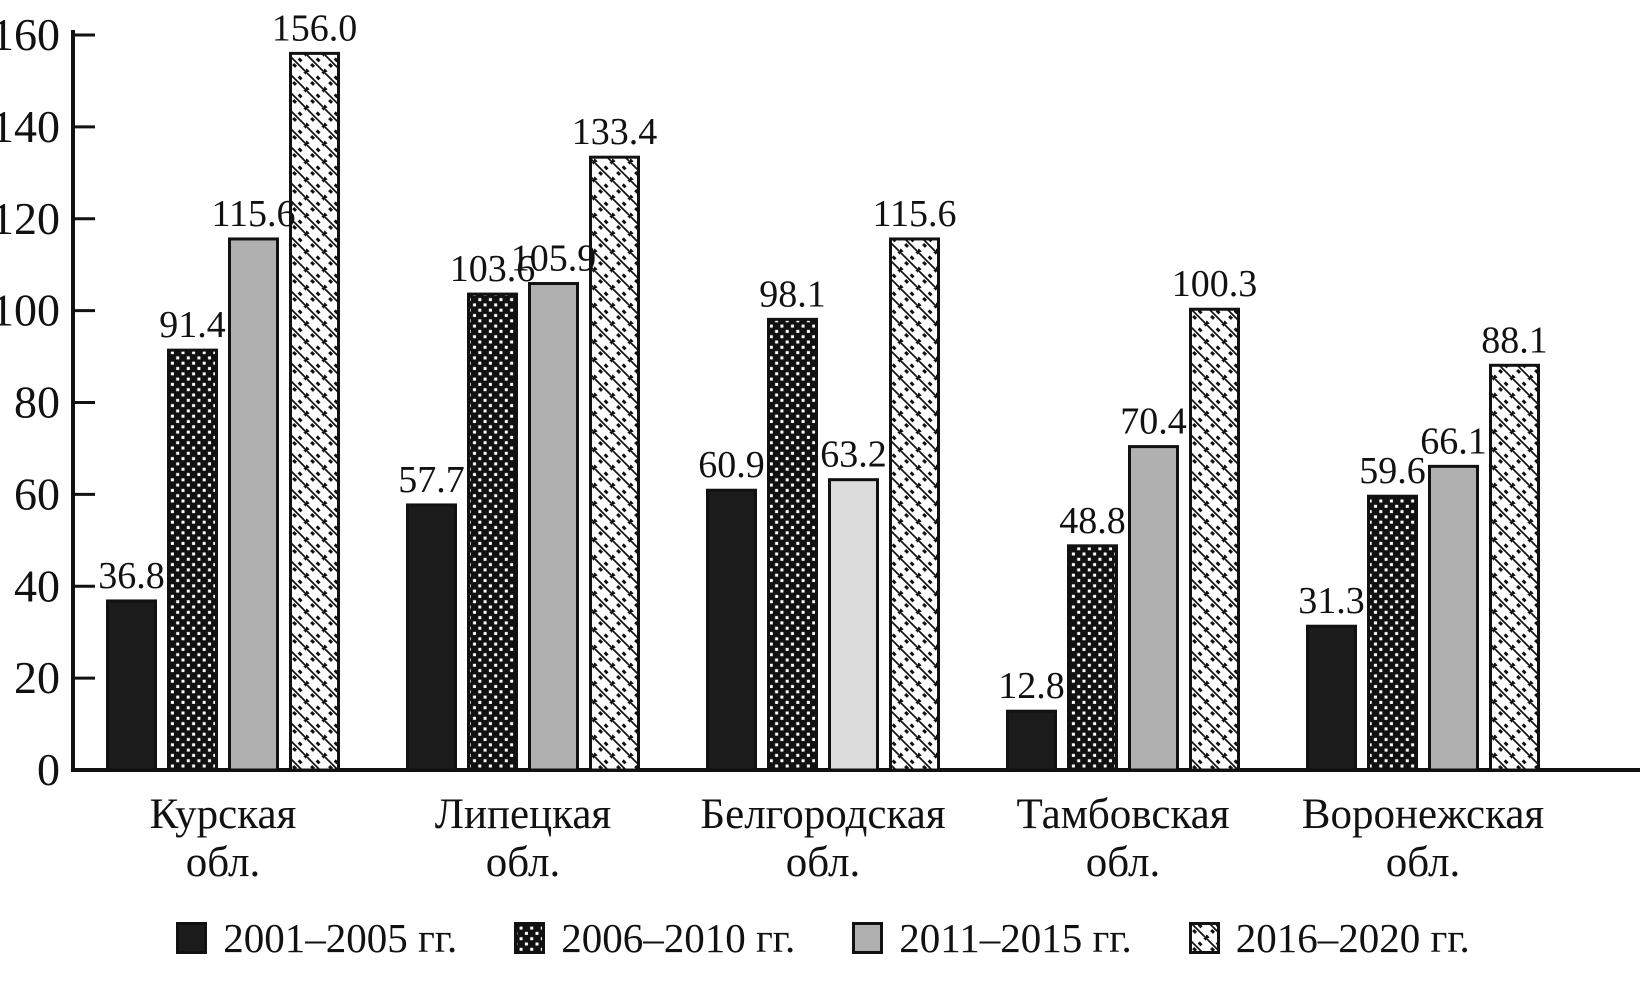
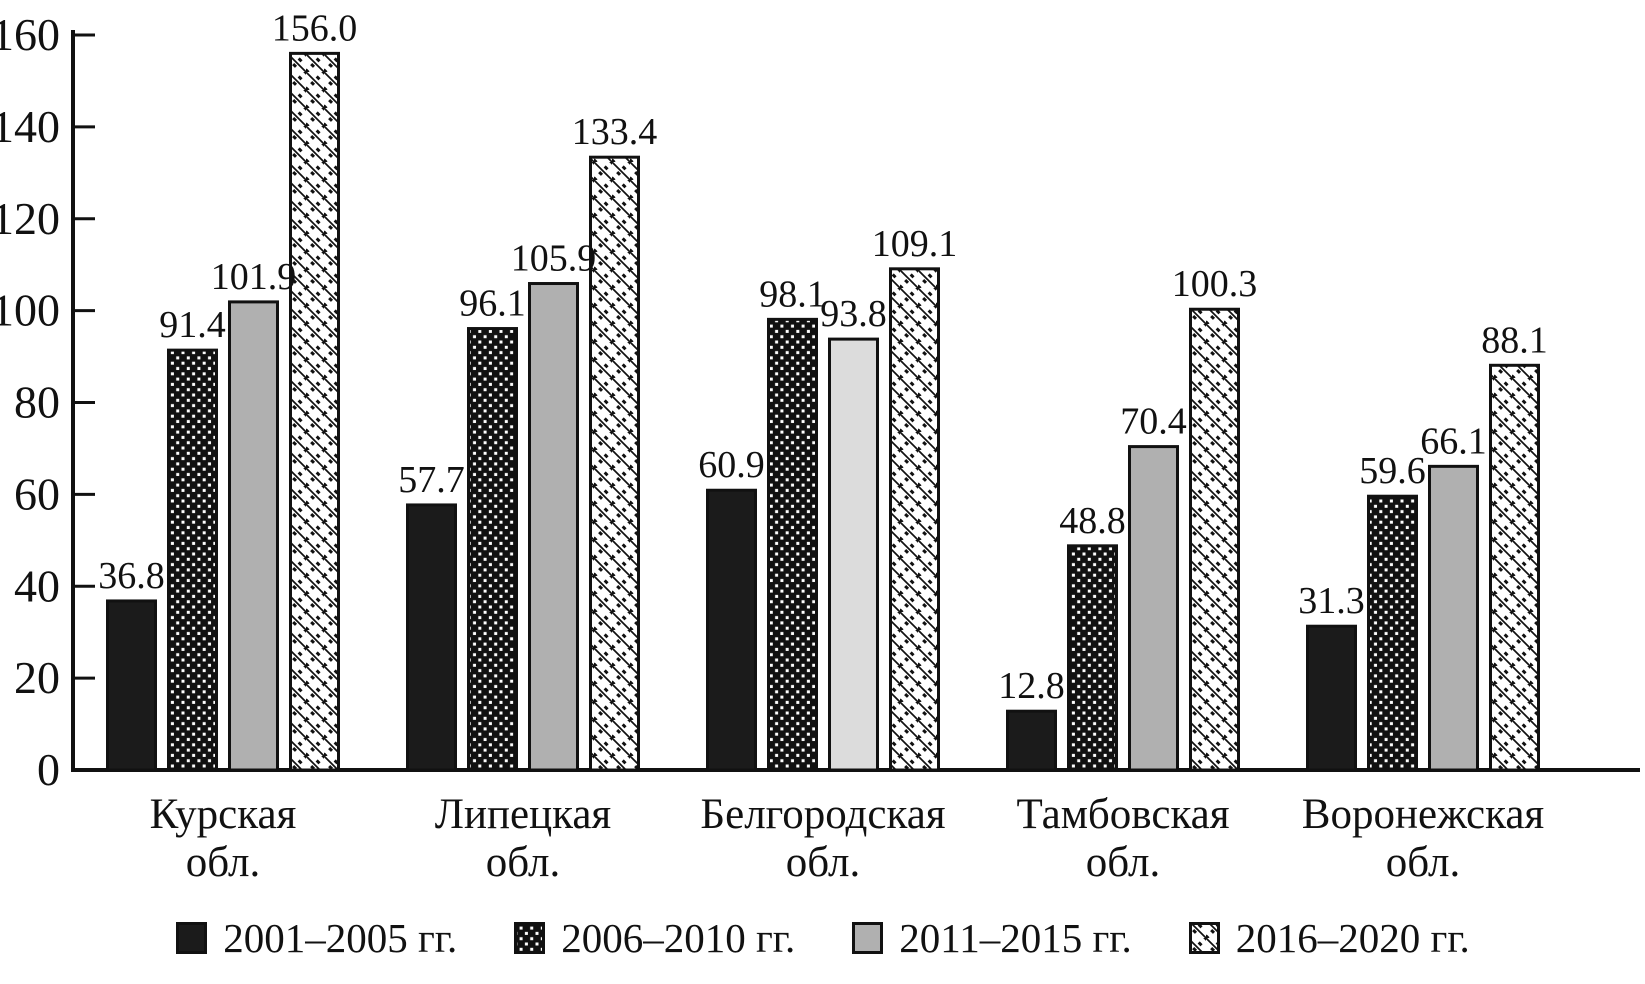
2011–2015 гг./Курская обл.: 115.6 -> 101.9
2006–2010 гг./Липецкая обл.: 103.6 -> 96.1
2011–2015 гг./Белгородская обл.: 63.2 -> 93.8
2016–2020 гг./Белгородская обл.: 115.6 -> 109.1
